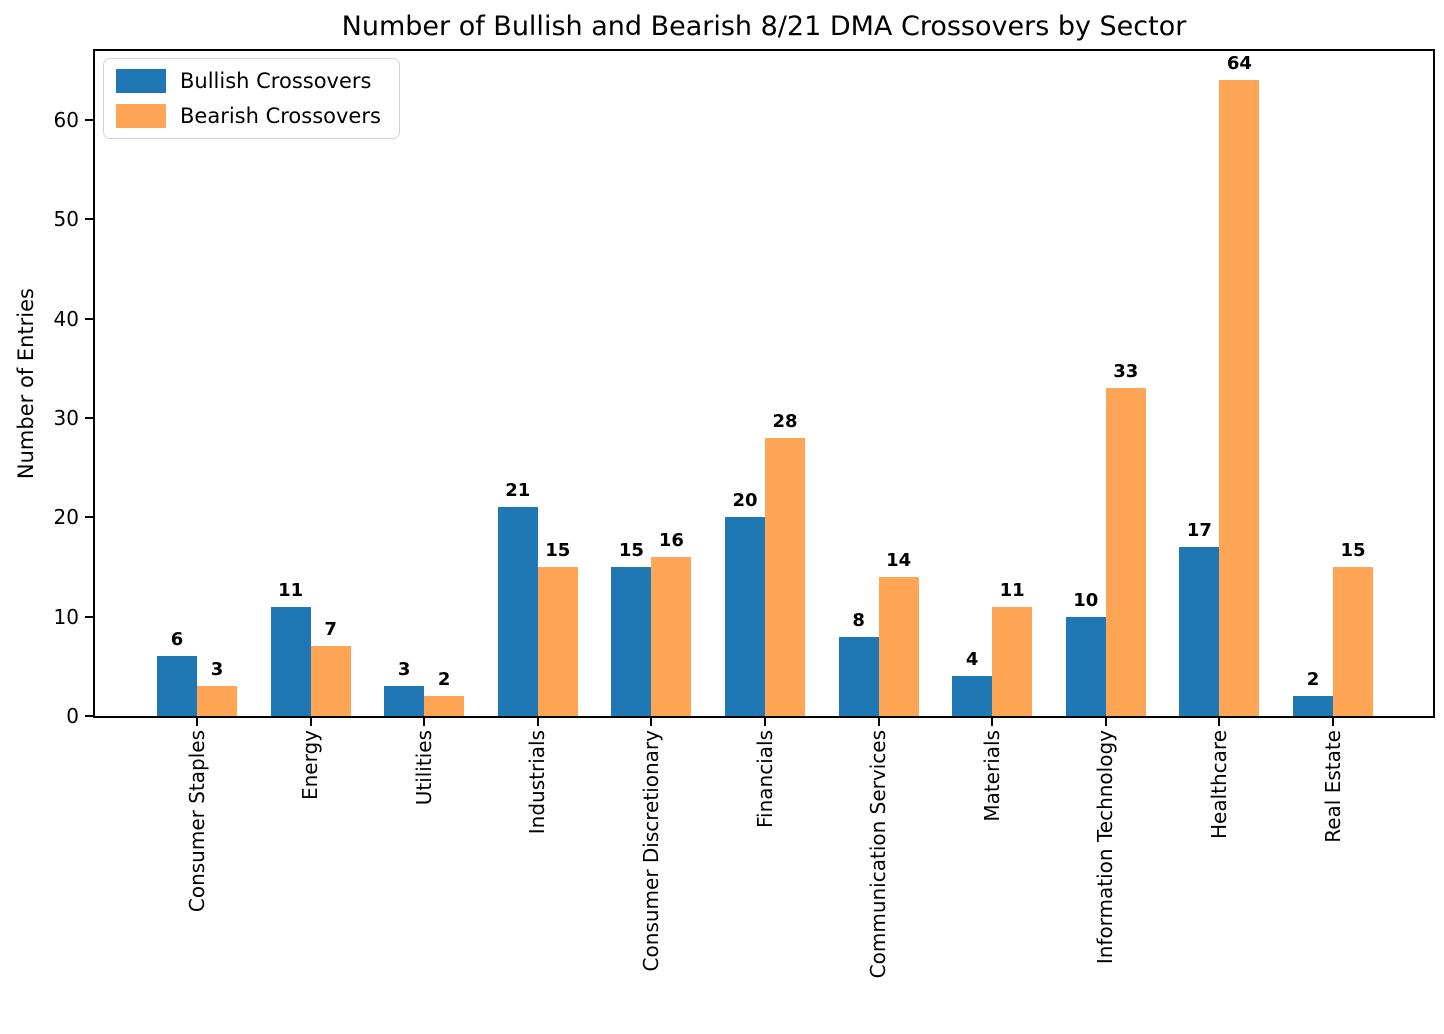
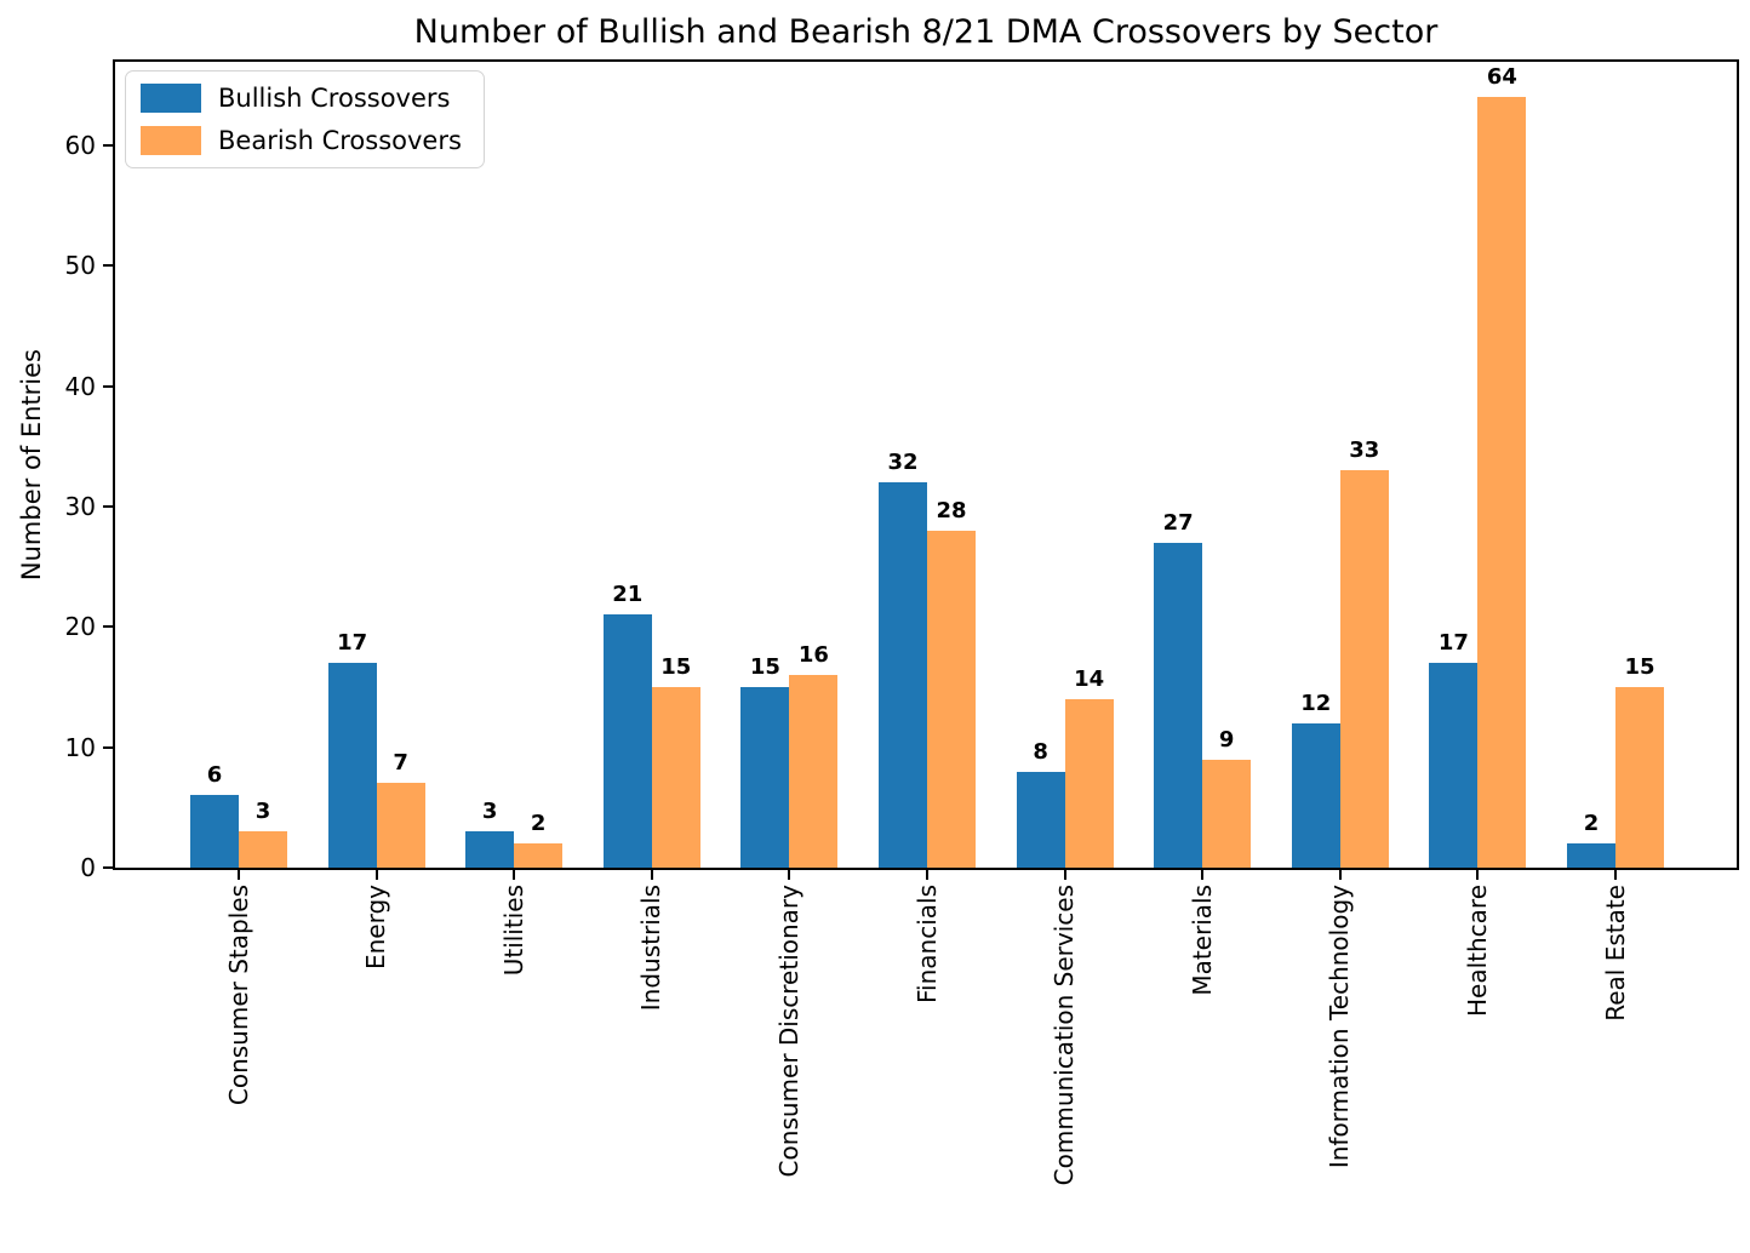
Bullish Crossovers/Energy: 11 -> 17
Bullish Crossovers/Financials: 20 -> 32
Bullish Crossovers/Materials: 4 -> 27
Bearish Crossovers/Materials: 11 -> 9
Bullish Crossovers/Information Technology: 10 -> 12
